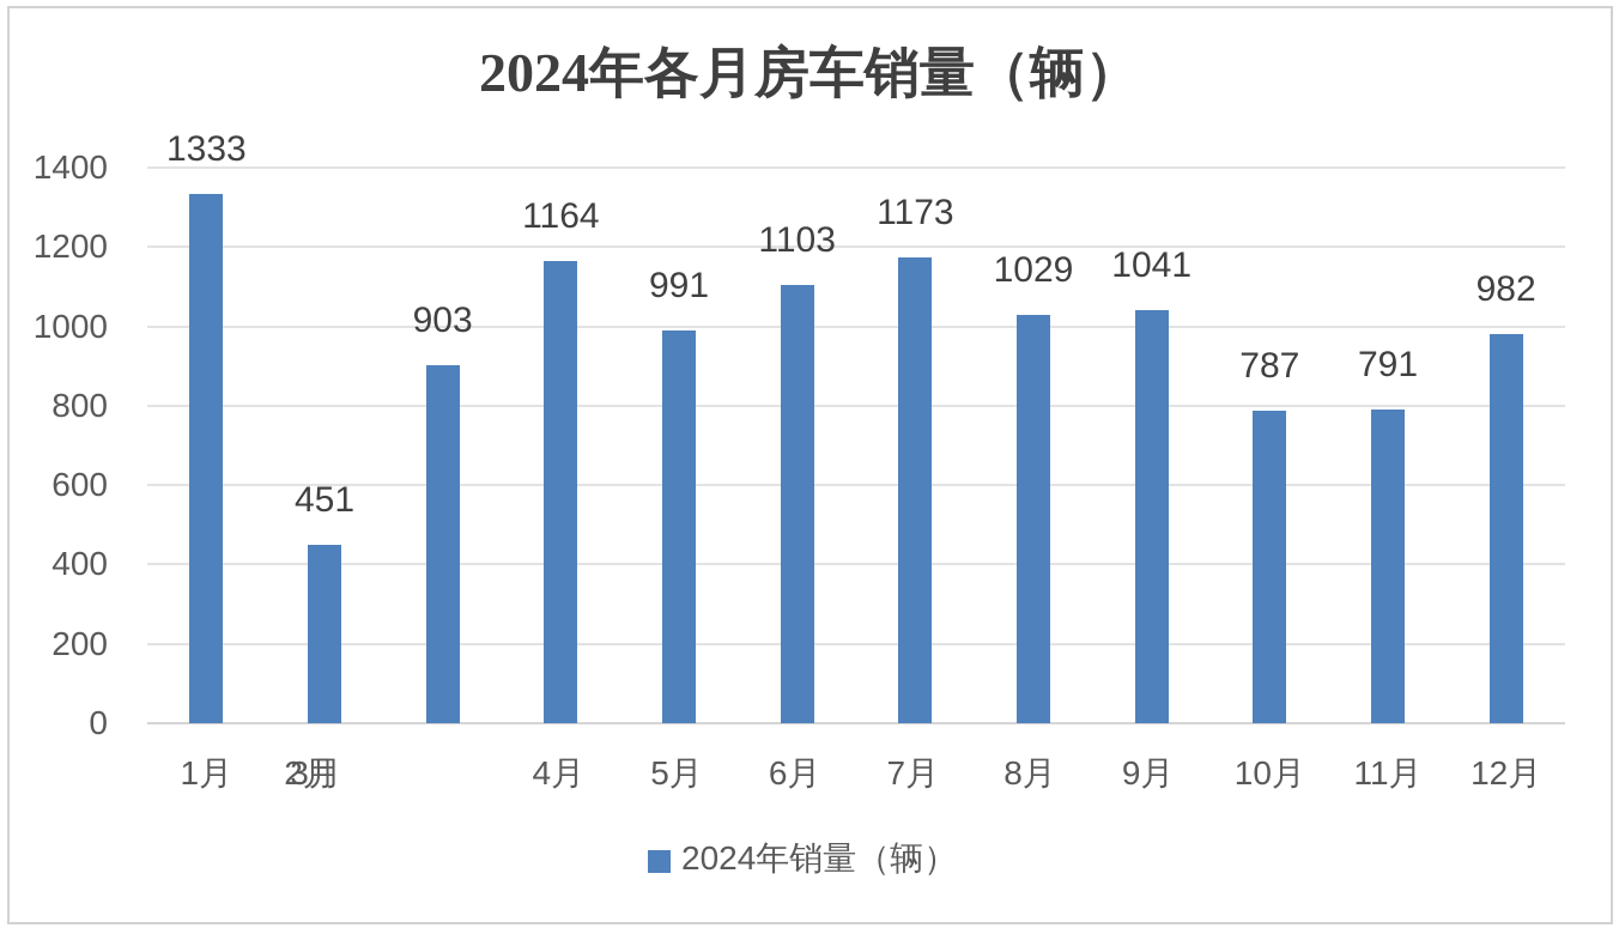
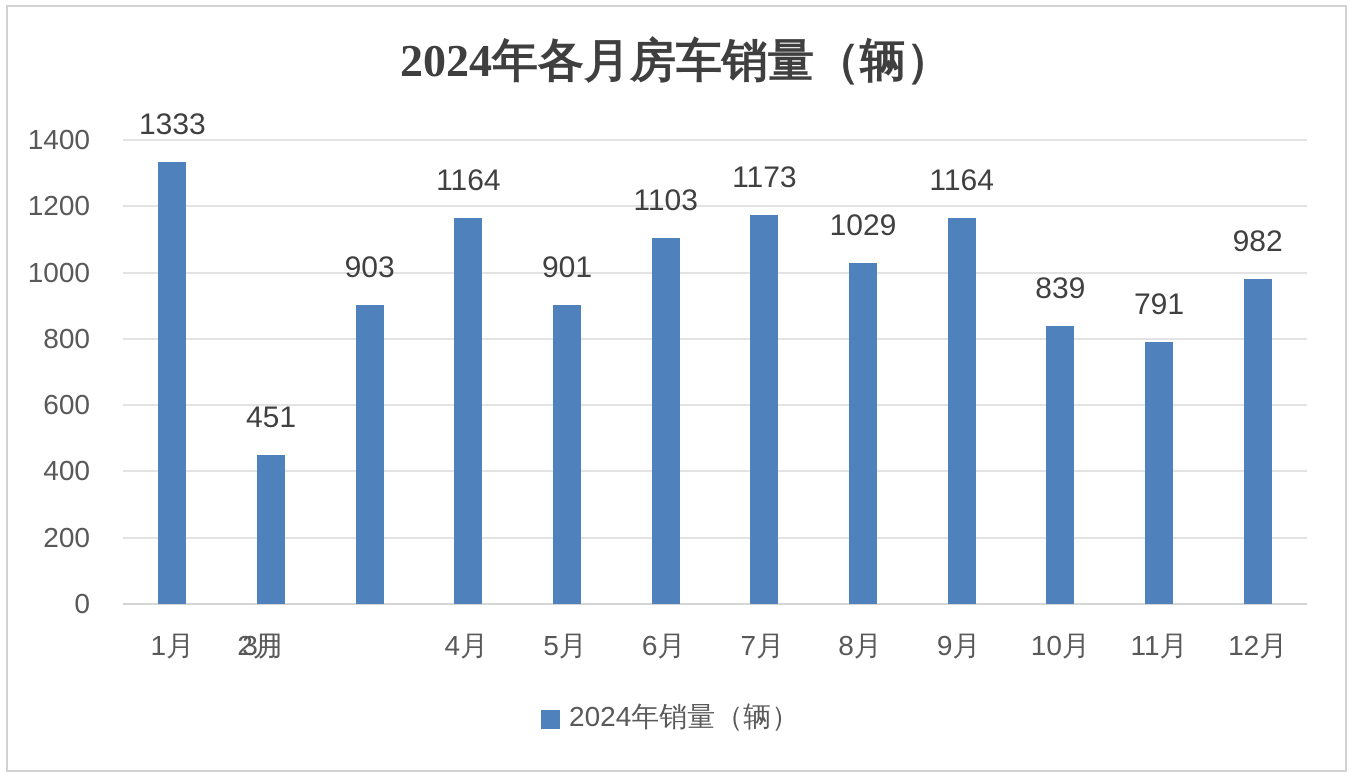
5月: 991 -> 901
9月: 1041 -> 1164
10月: 787 -> 839
